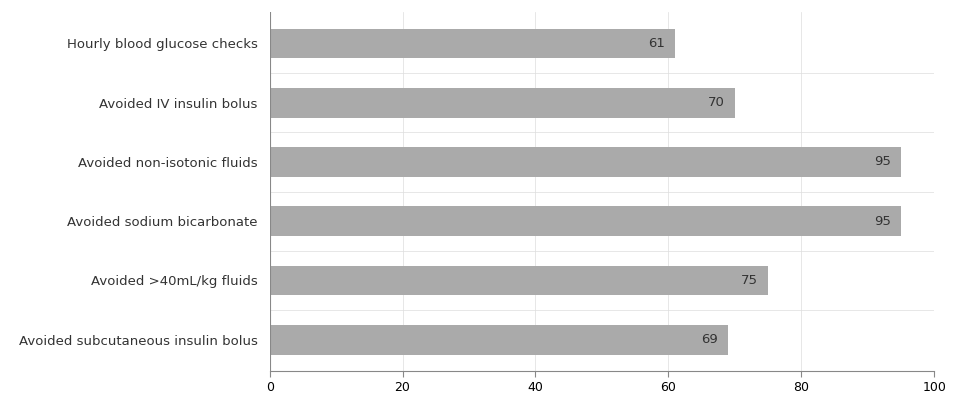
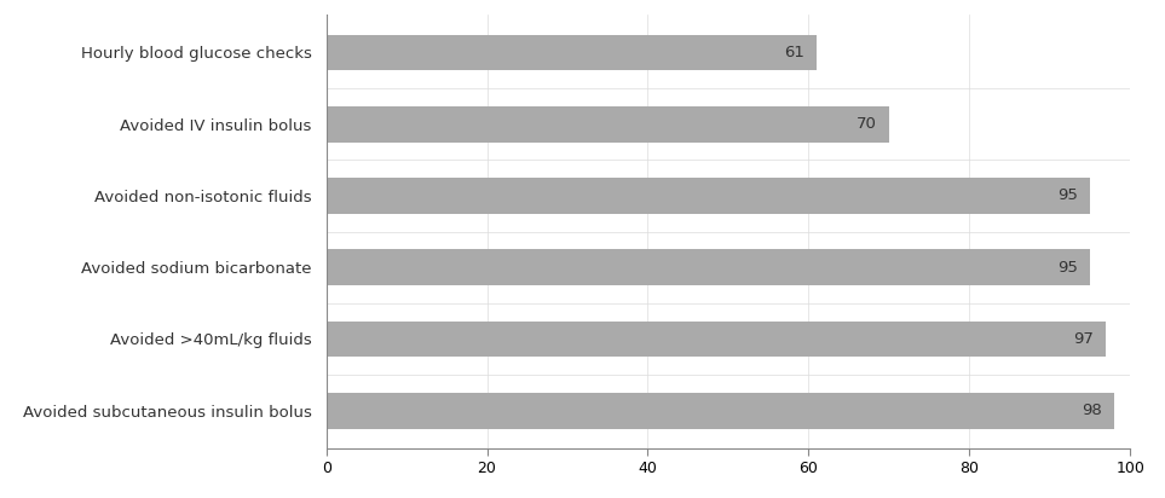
Avoided >40mL/kg fluids: 75 -> 97
Avoided subcutaneous insulin bolus: 69 -> 98
